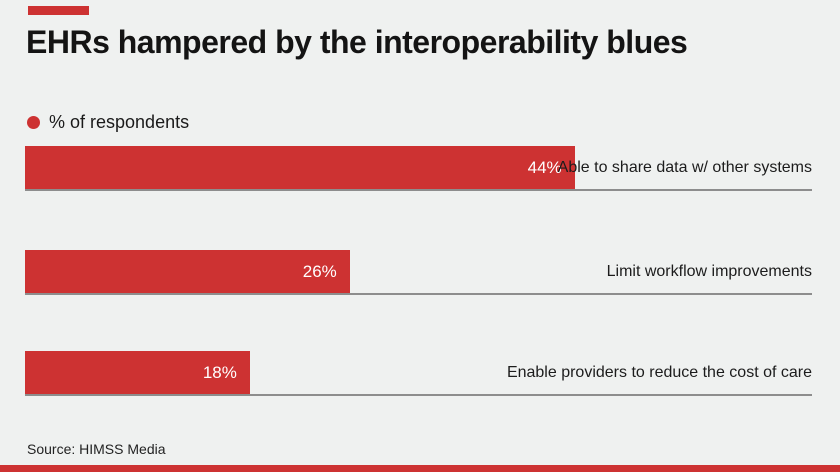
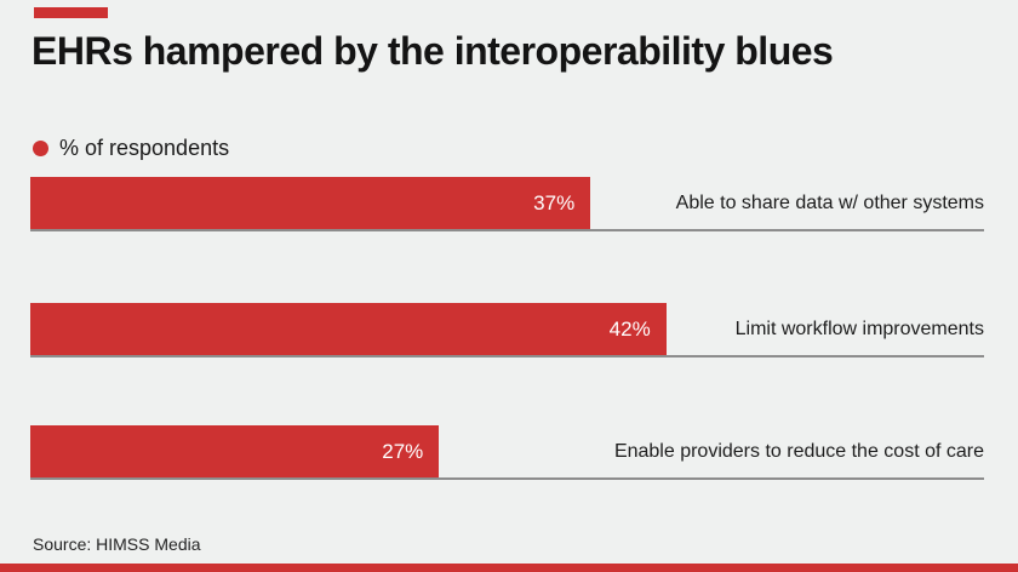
Able to share data w/ other systems: 44% -> 37%
Limit workflow improvements: 26% -> 42%
Enable providers to reduce the cost of care: 18% -> 27%
